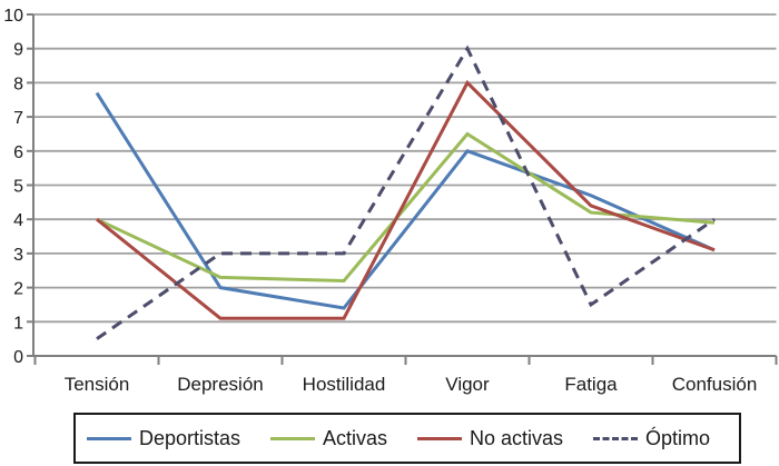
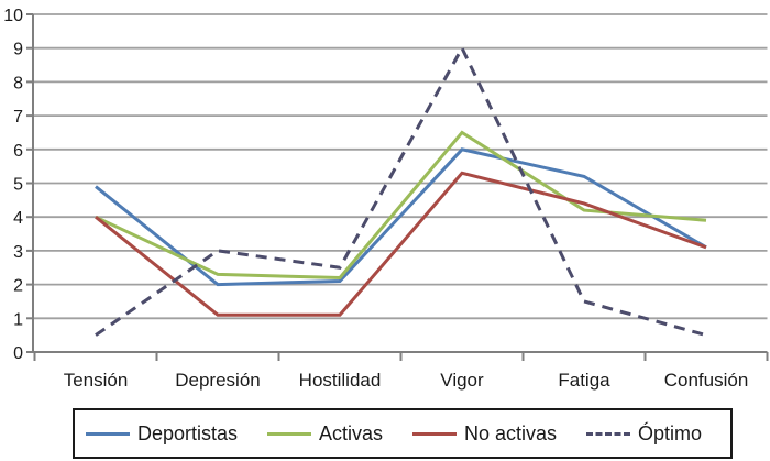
Deportistas/Tensión: 7.7 -> 4.9
Deportistas/Hostilidad: 1.4 -> 2.1
Óptimo/Hostilidad: 3.0 -> 2.5
No activas/Vigor: 8.0 -> 5.3
Deportistas/Fatiga: 4.7 -> 5.2
Óptimo/Confusión: 4.0 -> 0.5
